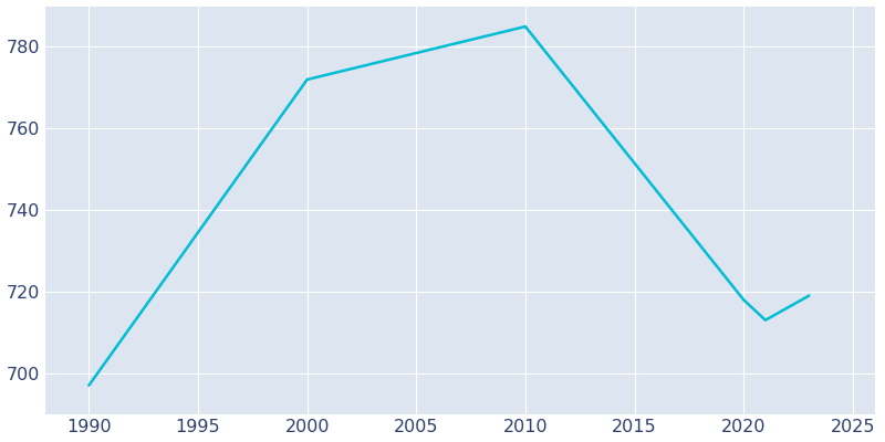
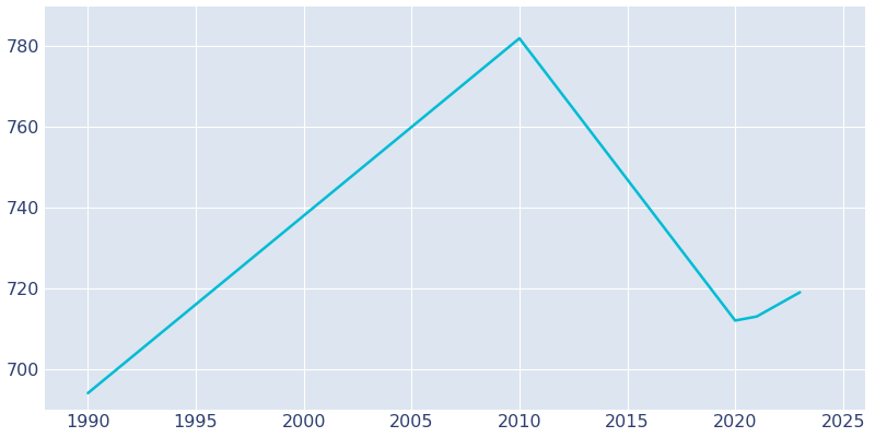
1990: 697 -> 694
2000: 772 -> 738
2010: 785 -> 782
2020: 718 -> 712
